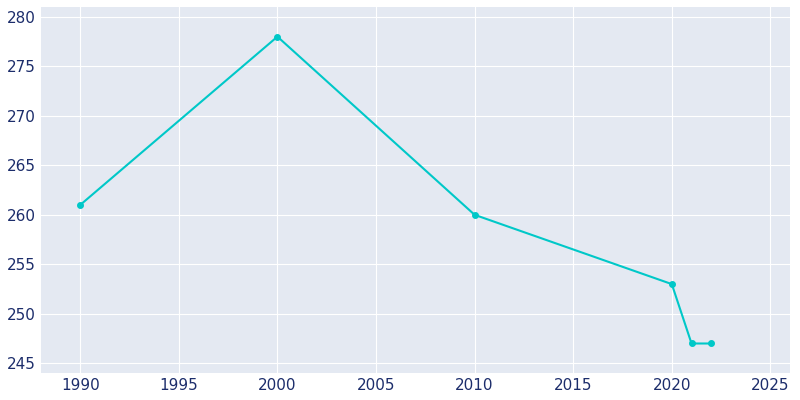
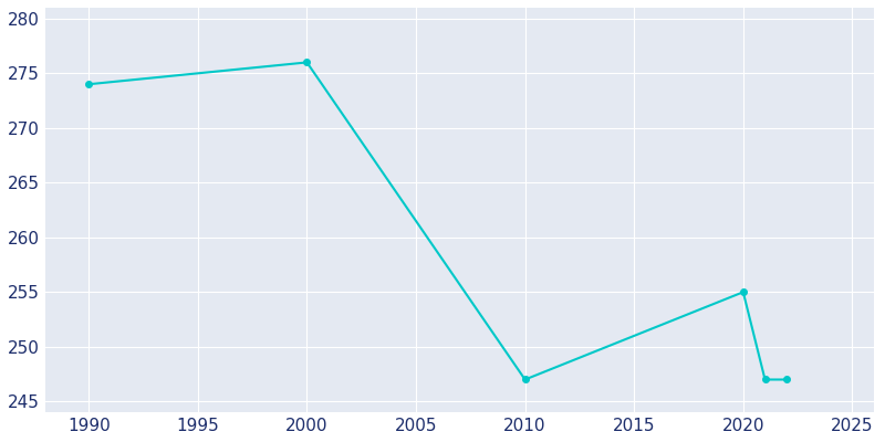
1990: 261 -> 274
2000: 278 -> 276
2010: 260 -> 247
2020: 253 -> 255
